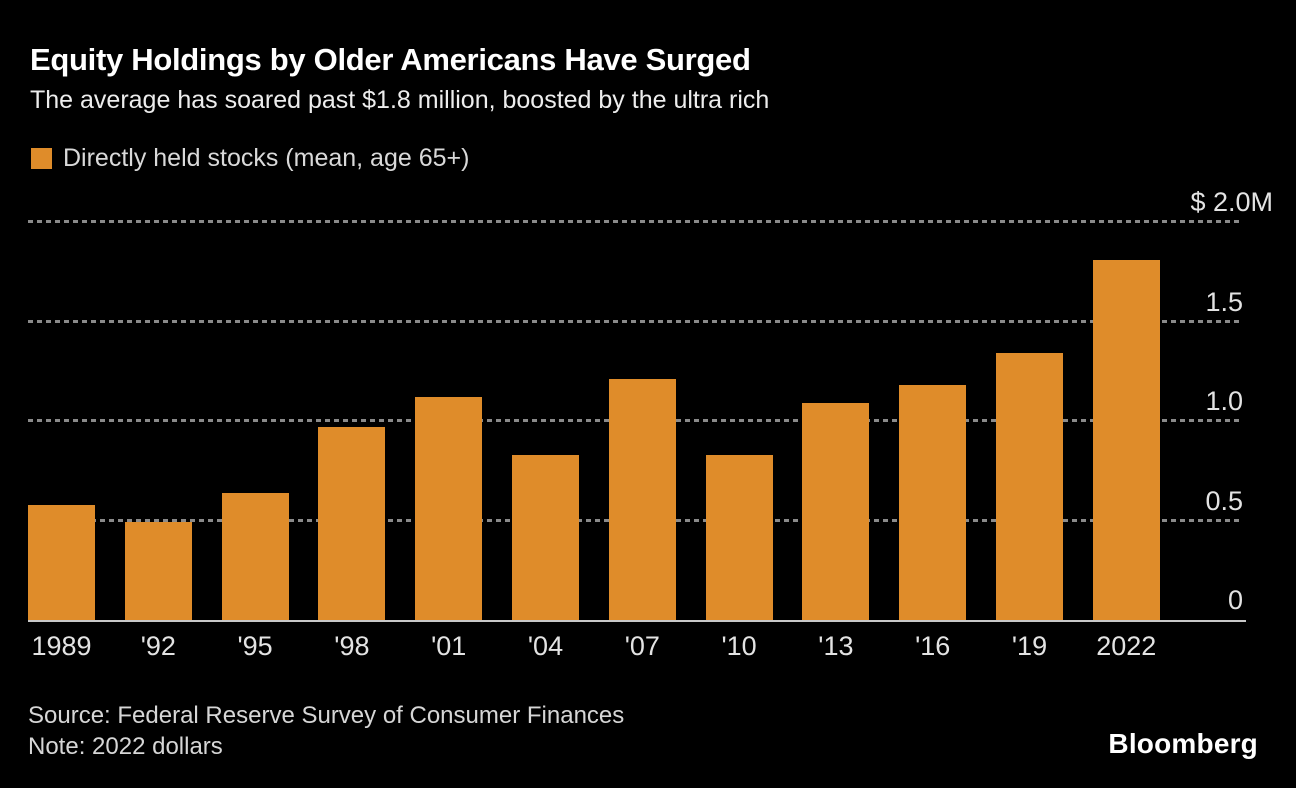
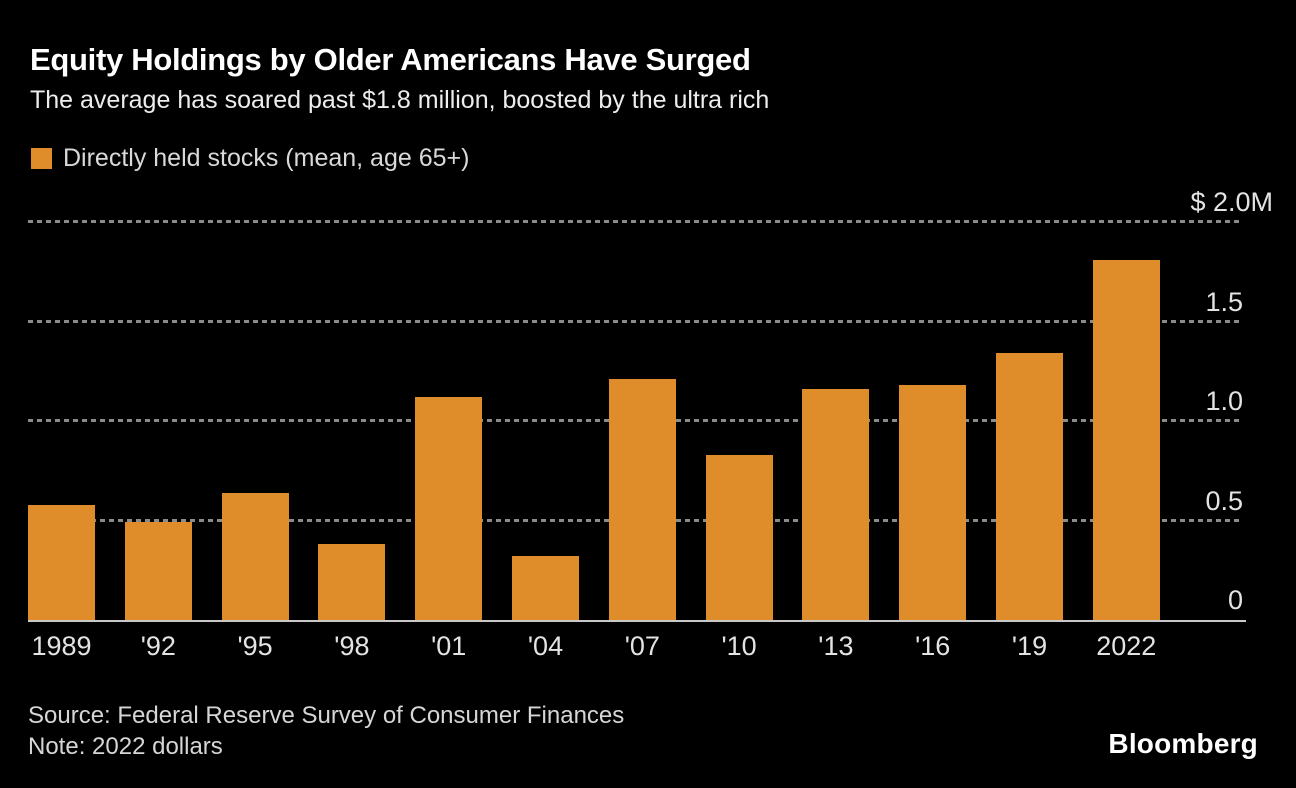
'98: 0.97 -> 0.38
'04: 0.83 -> 0.32
'13: 1.09 -> 1.16
